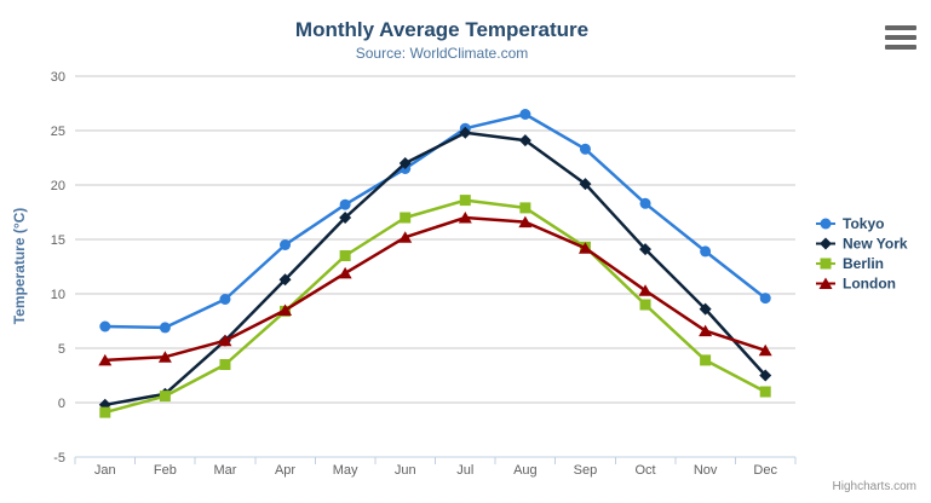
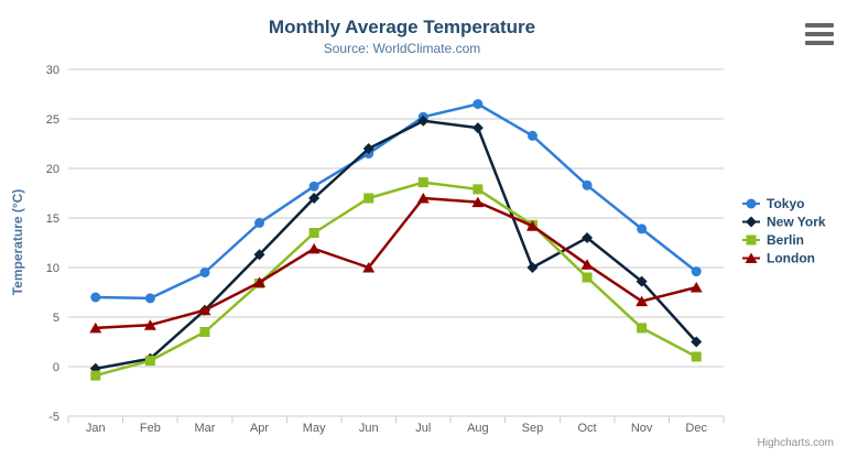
London/Jun: 15 -> 10
New York/Sep: 20 -> 10
New York/Oct: 14 -> 13
London/Dec: 5 -> 8
